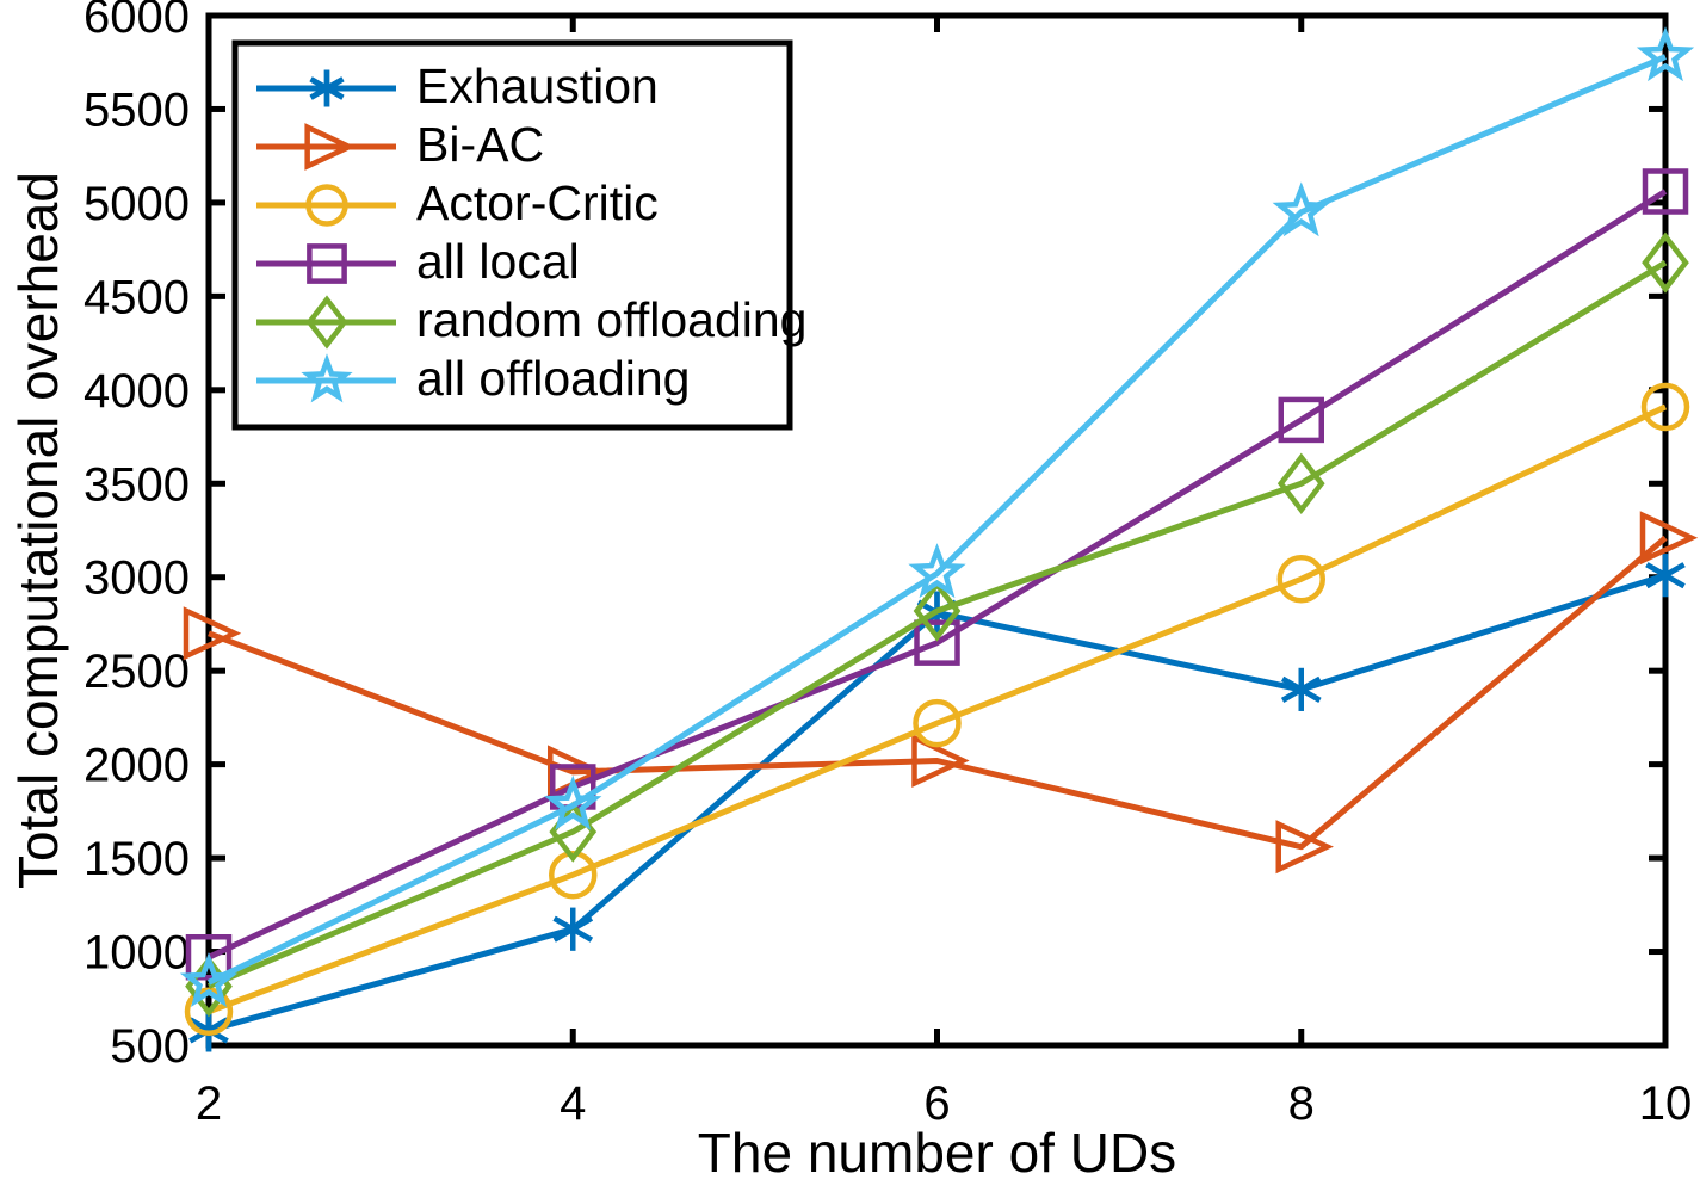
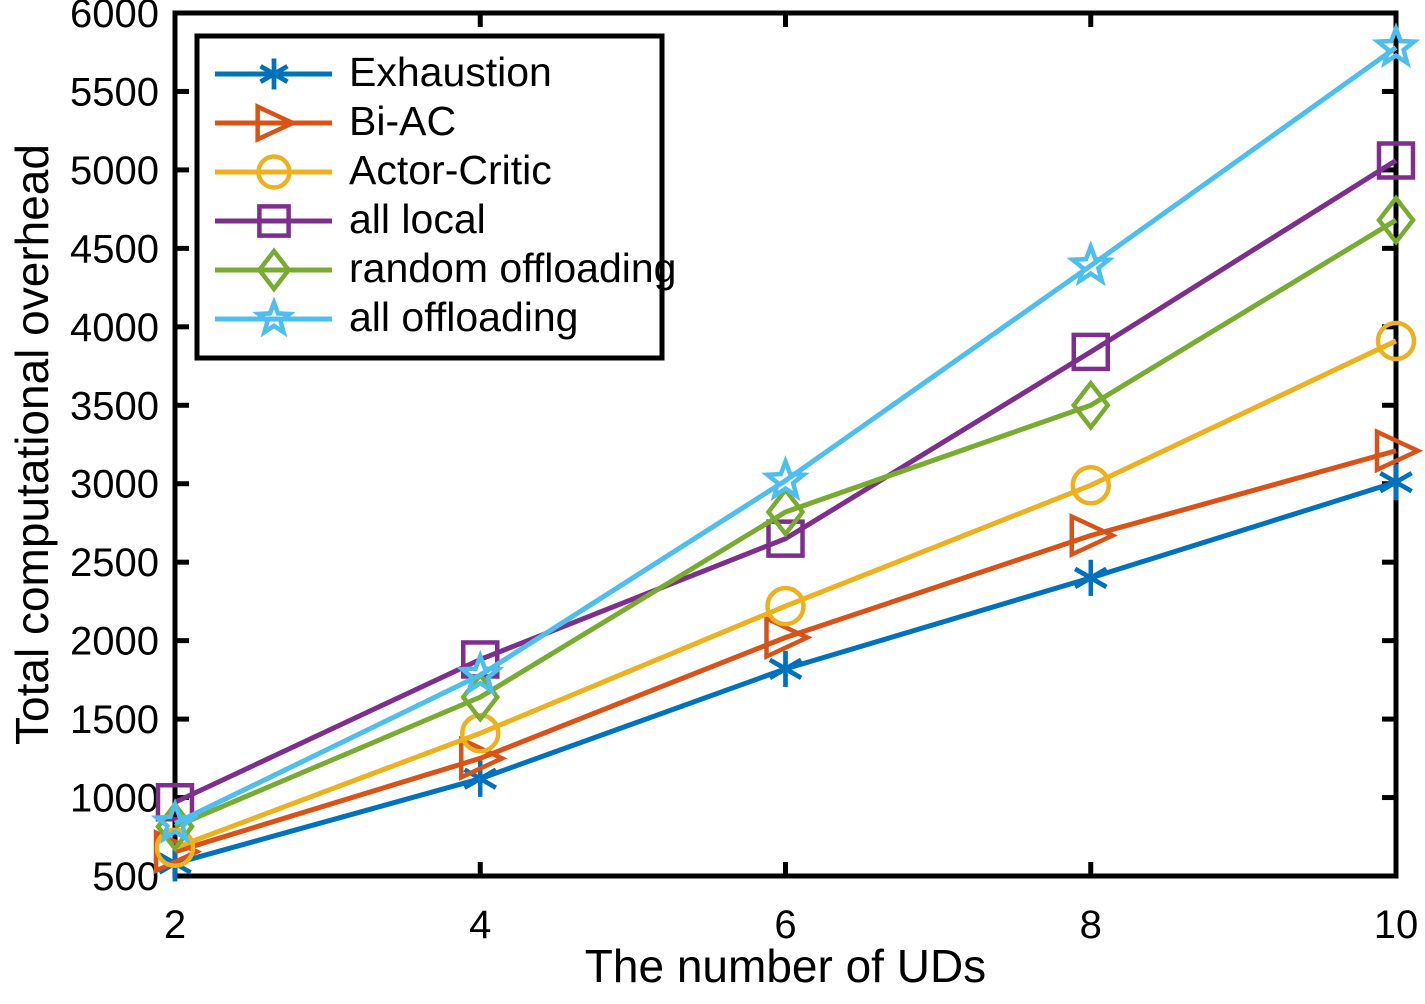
Bi-AC/2: 2700 -> 660
Bi-AC/4: 1960 -> 1250
Exhaustion/6: 2810 -> 1820
Bi-AC/8: 1560 -> 2670
all offloading/8: 4950 -> 4390
